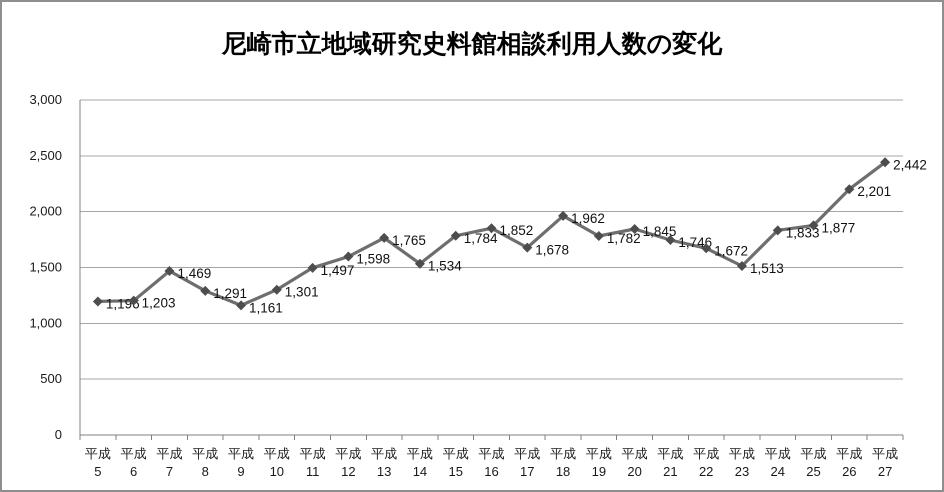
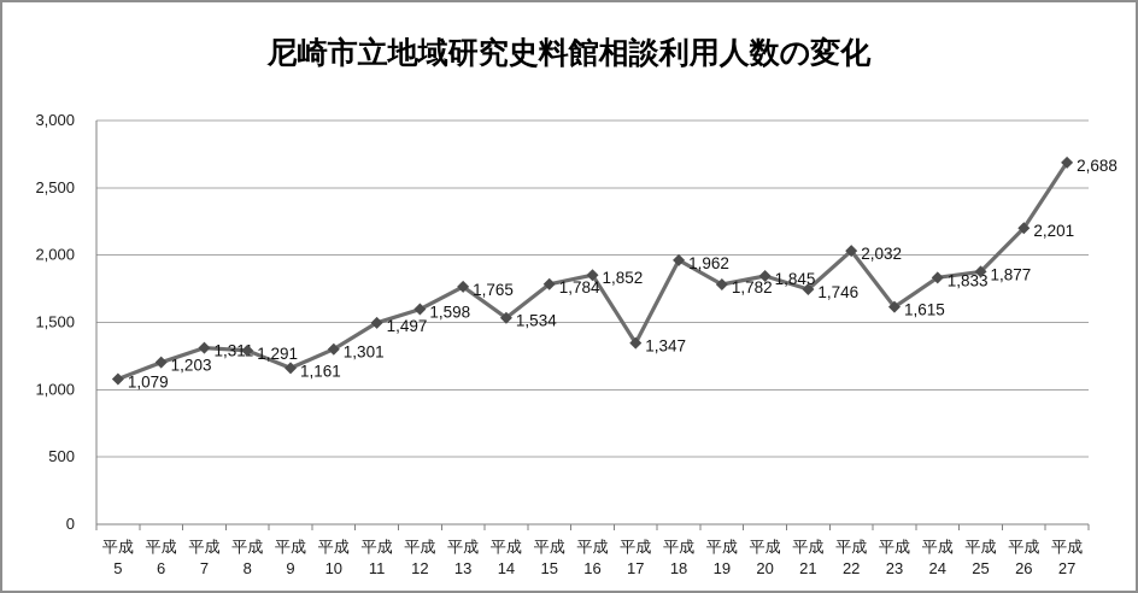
平成5: 1,196 -> 1,079
平成7: 1,469 -> 1,311
平成17: 1,678 -> 1,347
平成22: 1,672 -> 2,032
平成23: 1,513 -> 1,615
平成27: 2,442 -> 2,688
